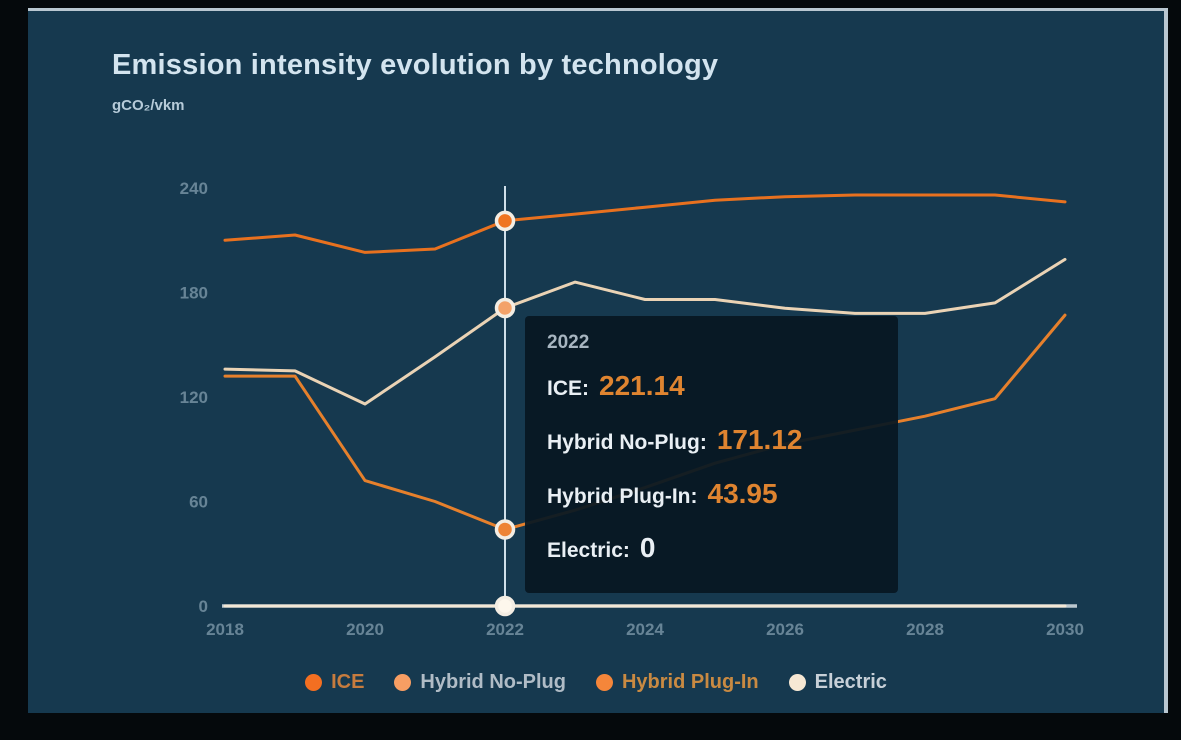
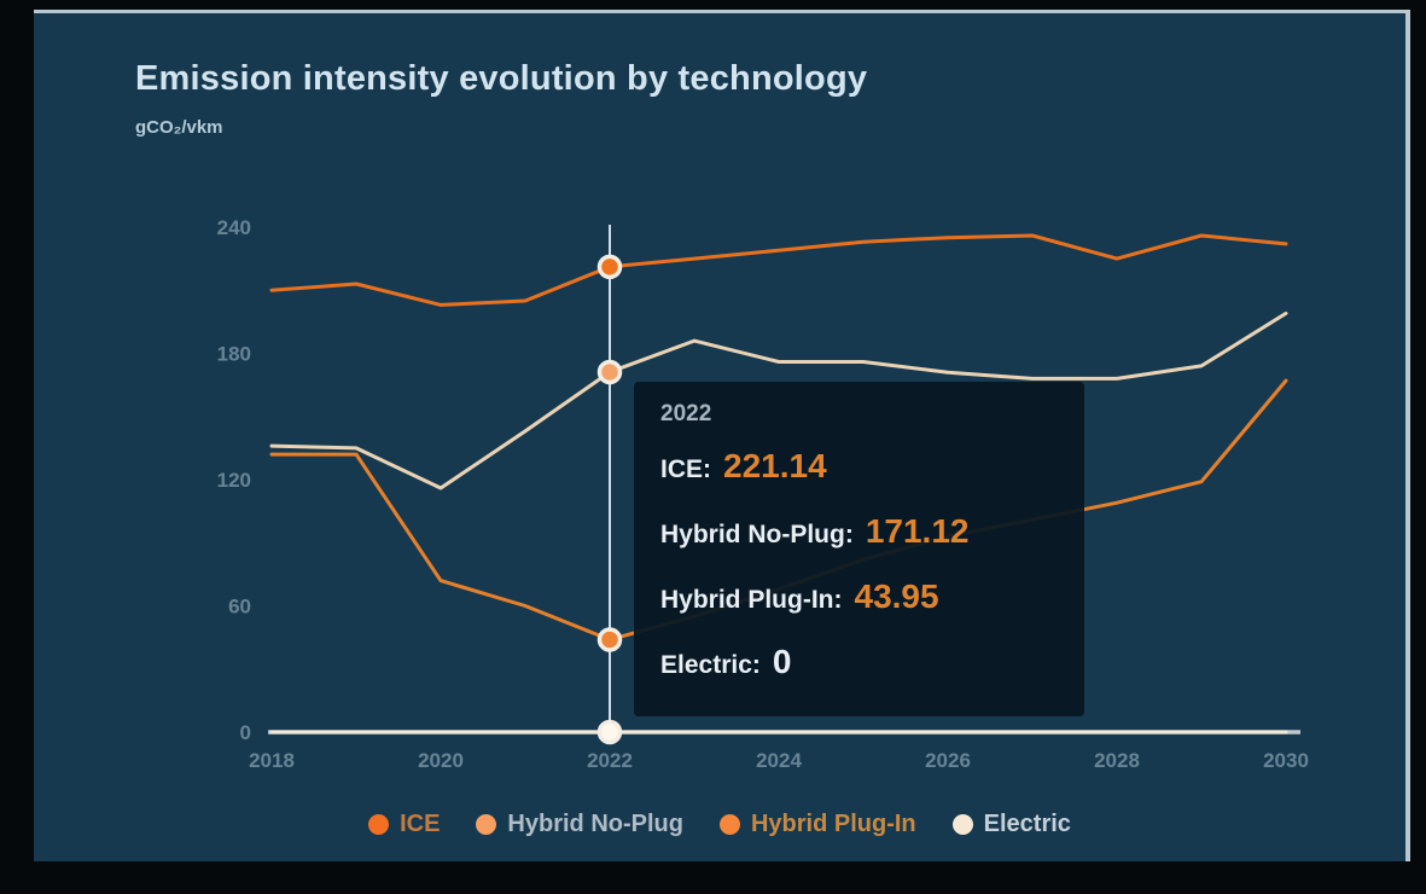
ICE/2028: 236 -> 225
